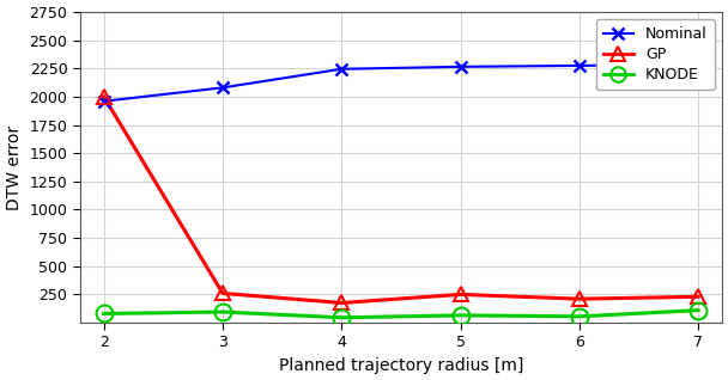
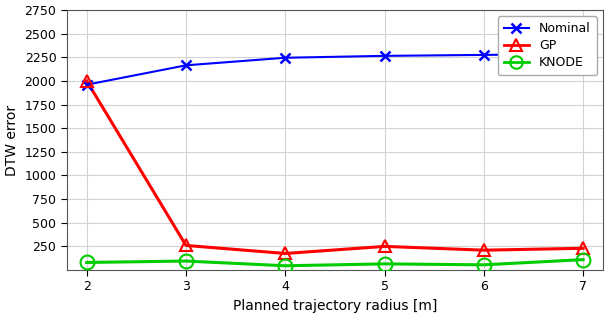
Nominal/3: 2080 -> 2160
